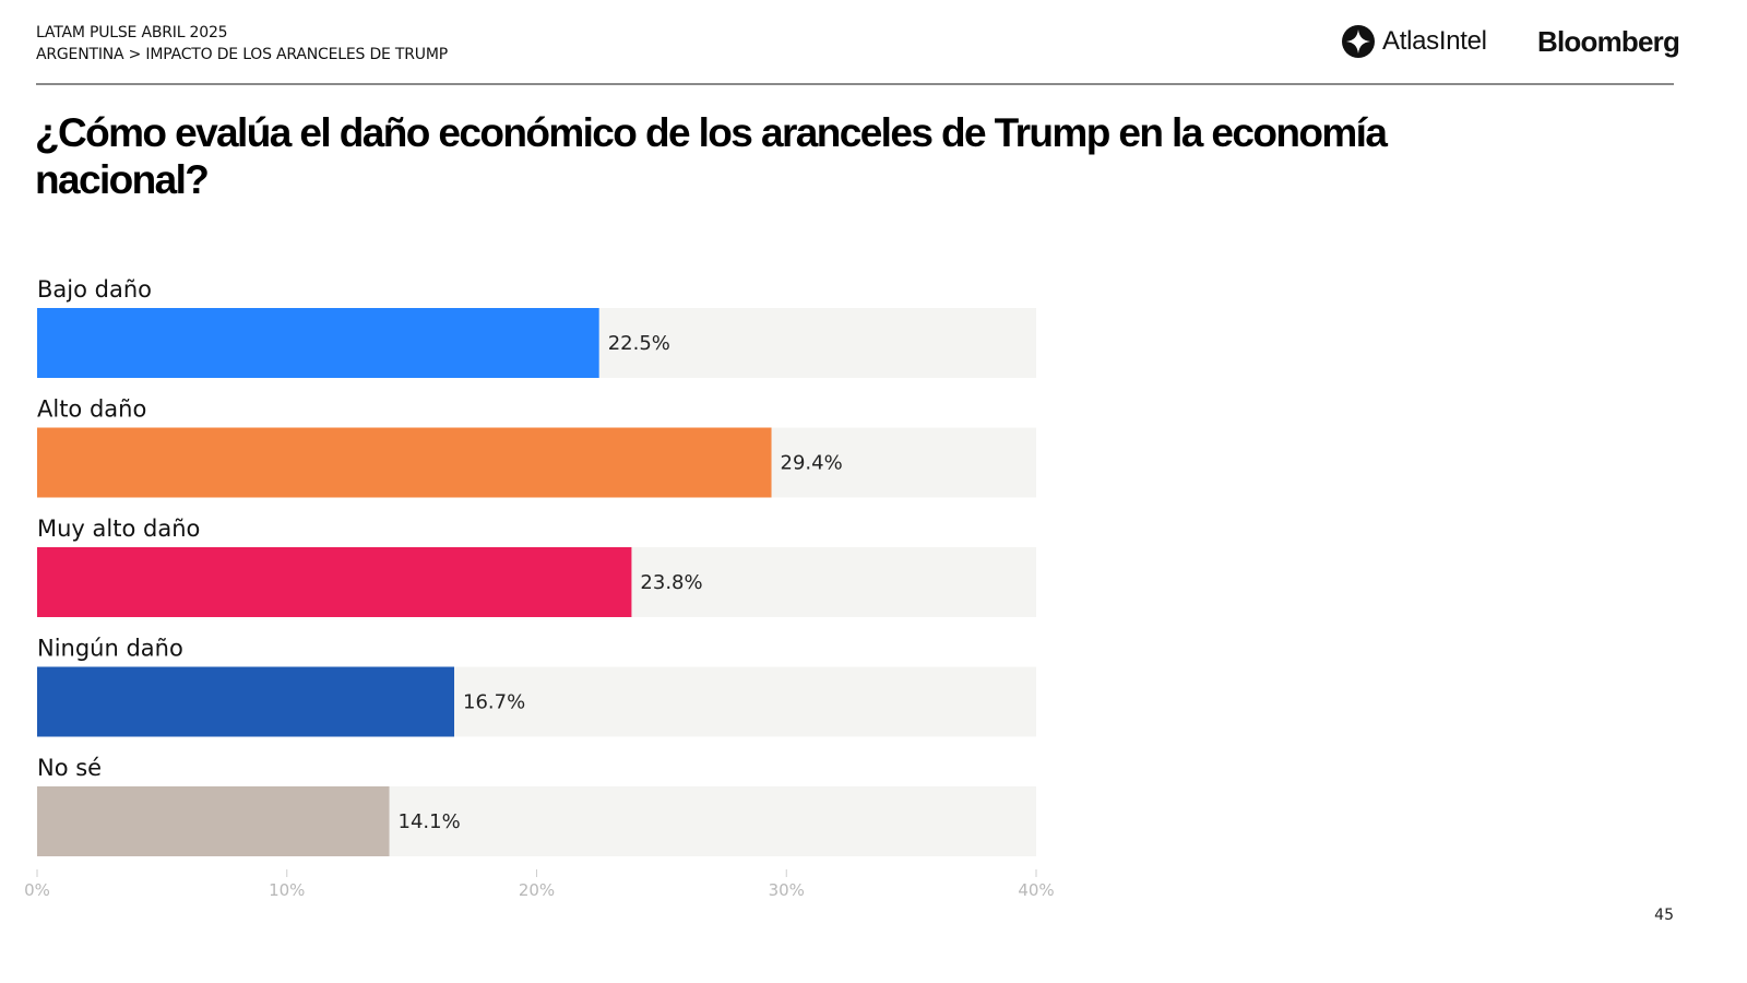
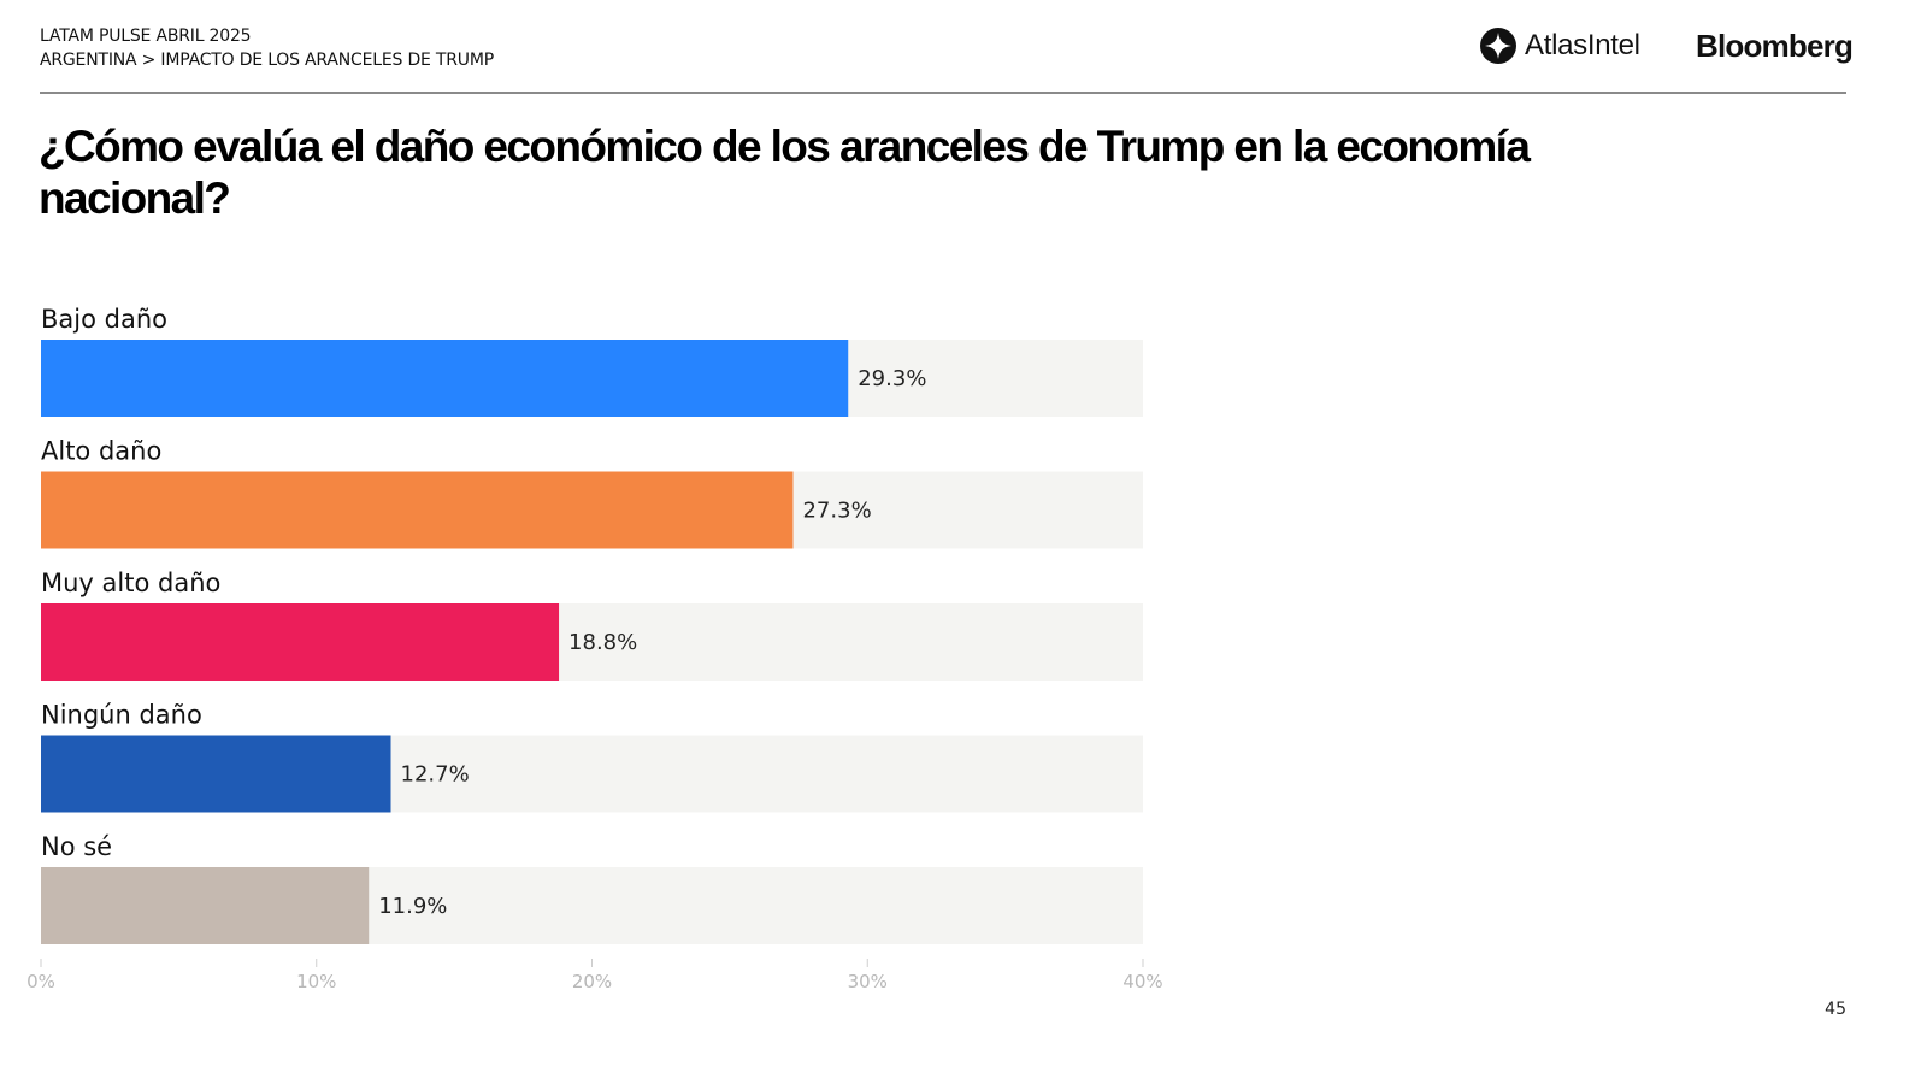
Bajo daño: 22.5% -> 29.3%
Alto daño: 29.4% -> 27.3%
Muy alto daño: 23.8% -> 18.8%
Ningún daño: 16.7% -> 12.7%
No sé: 14.1% -> 11.9%
